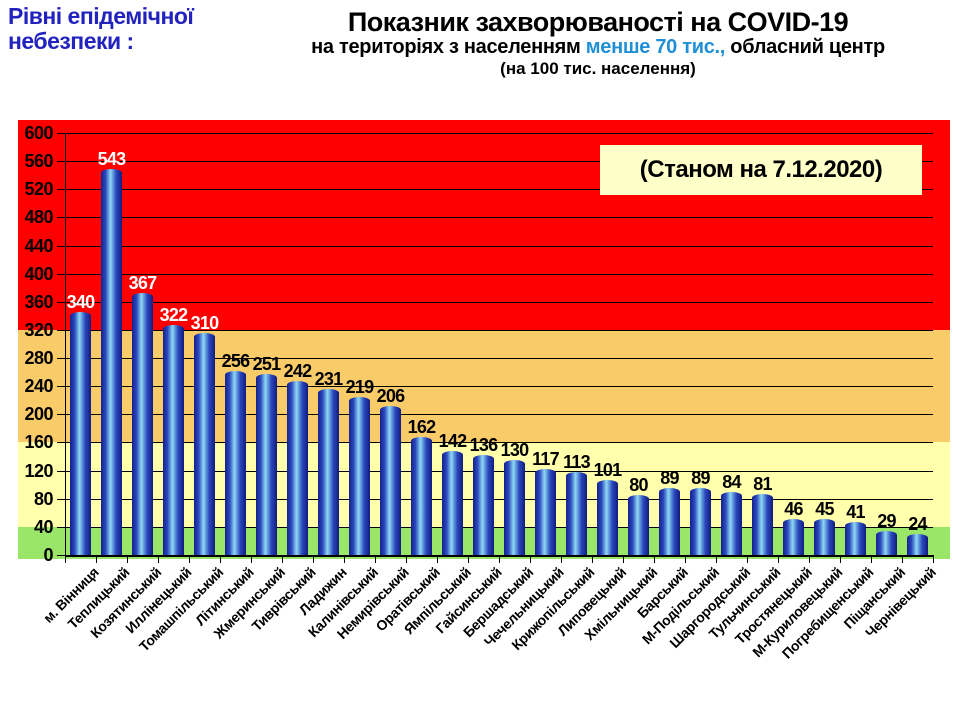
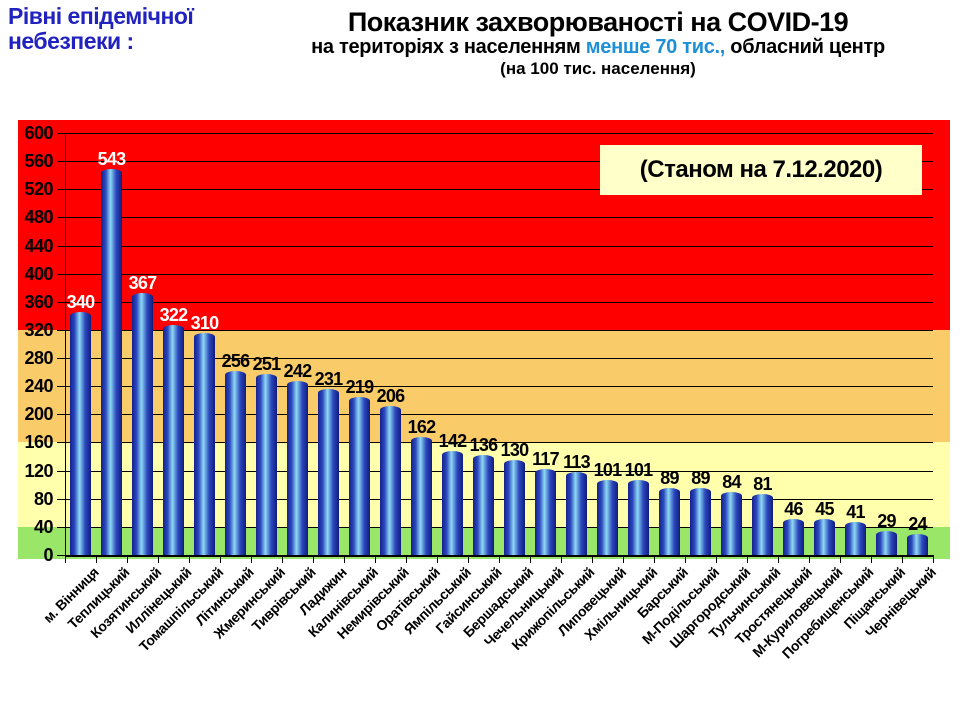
Хмільницький: 80 -> 101
